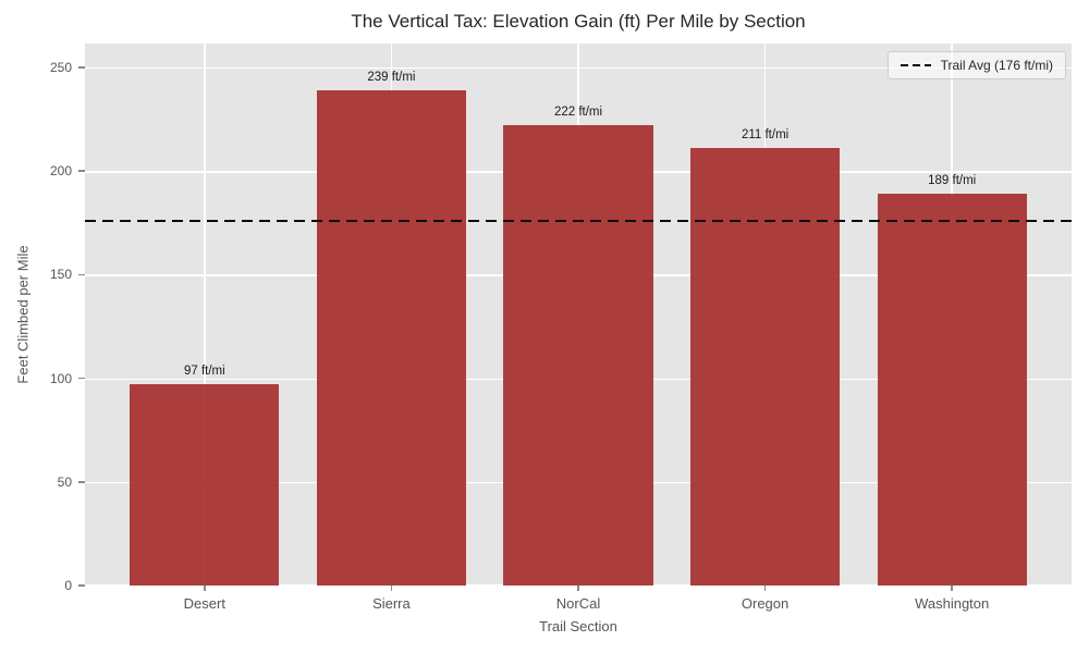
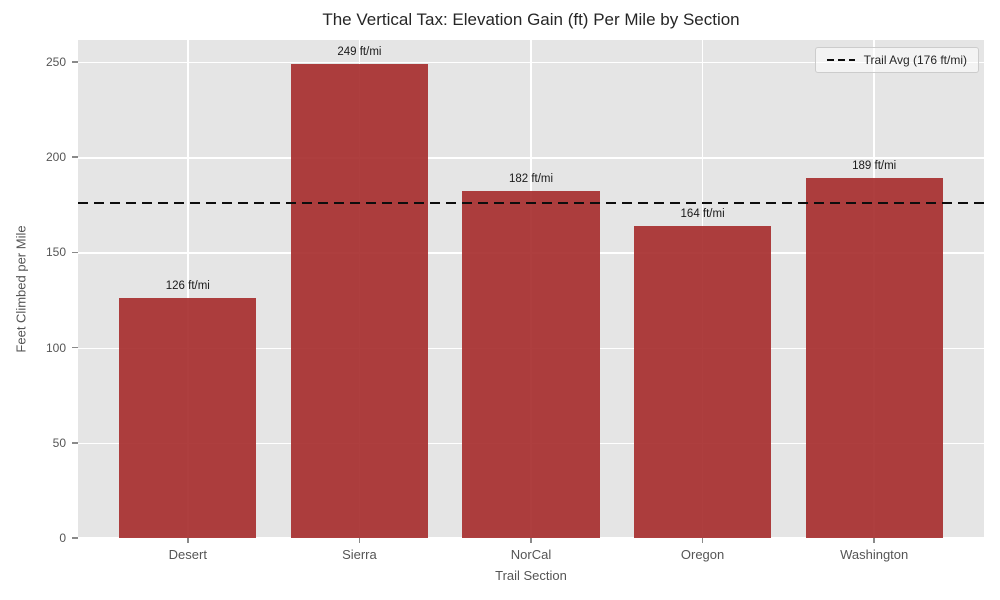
Desert: 97 -> 126
Sierra: 239 -> 249
NorCal: 222 -> 182
Oregon: 211 -> 164
